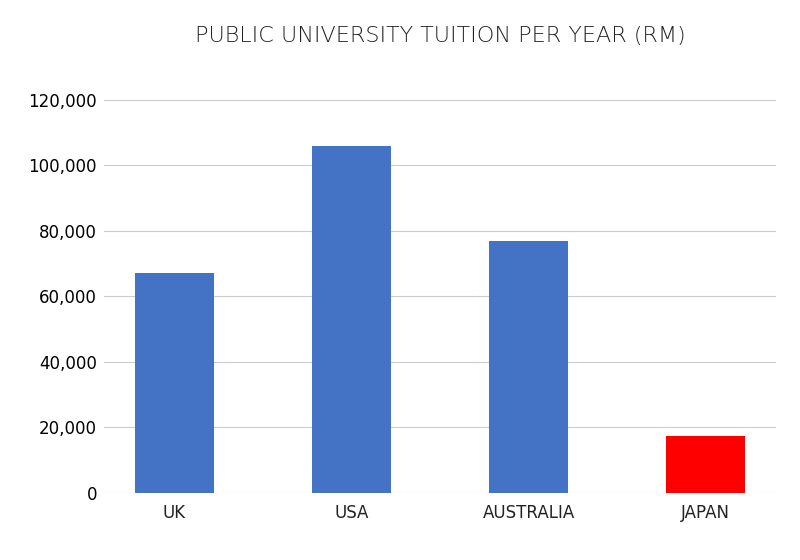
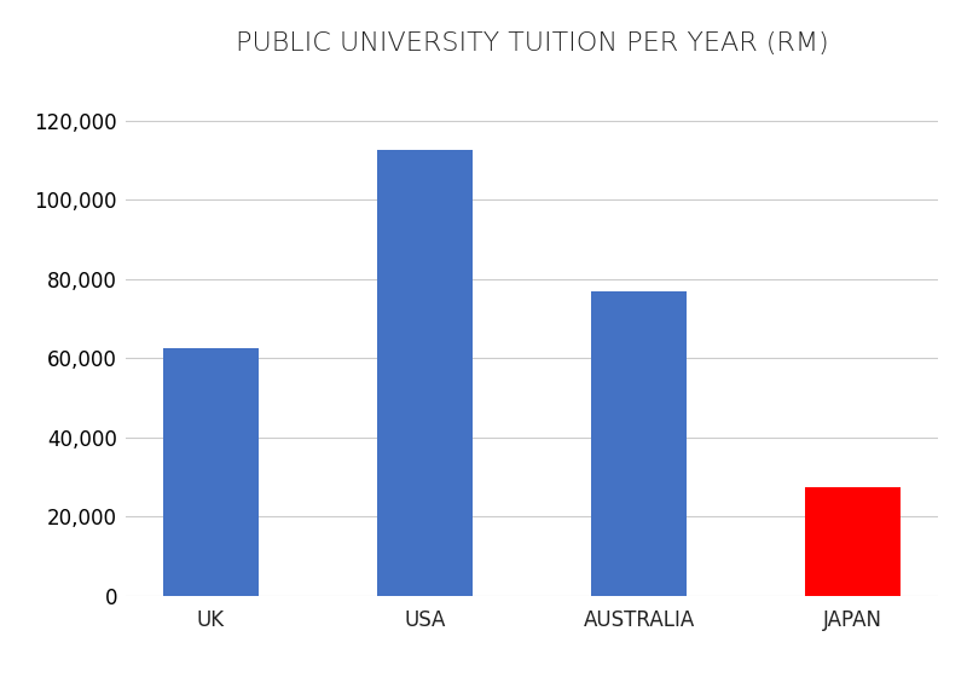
UK: 67,000 -> 62,500
USA: 106,000 -> 112,500
JAPAN: 17,500 -> 27,500
